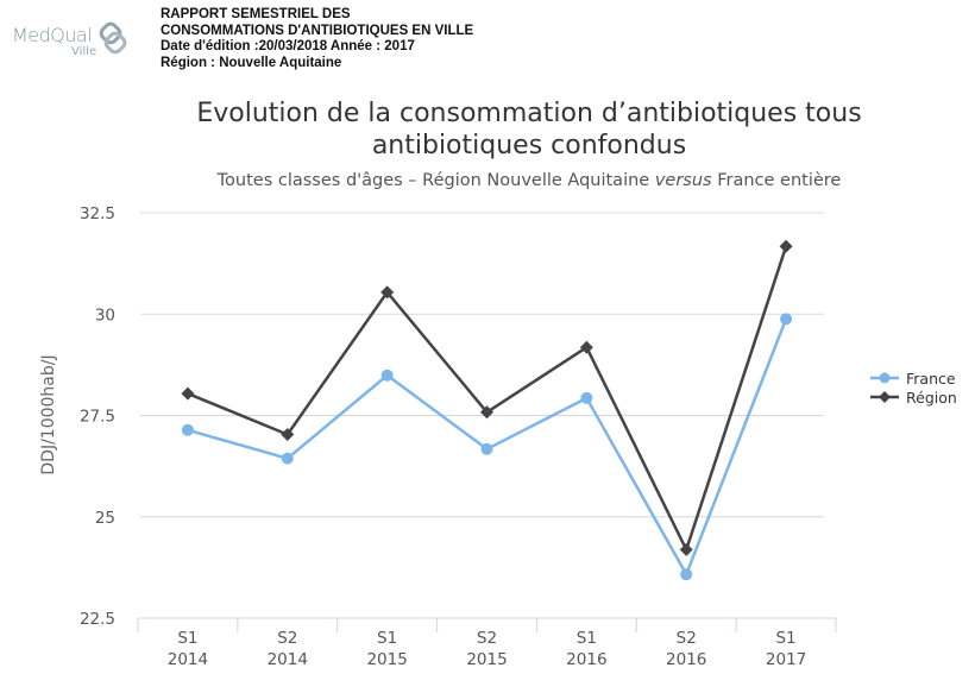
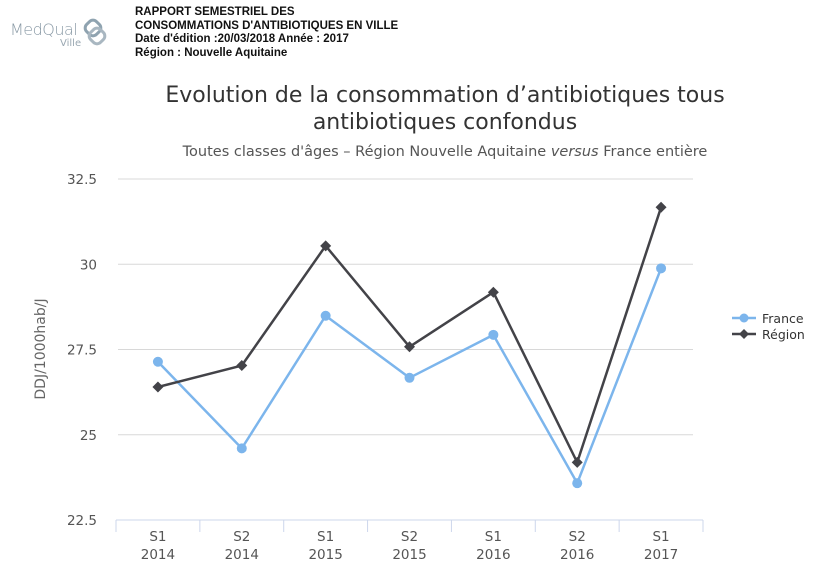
Région/S1 2014: 28.0 -> 26.4
France/S2 2014: 26.4 -> 24.6
